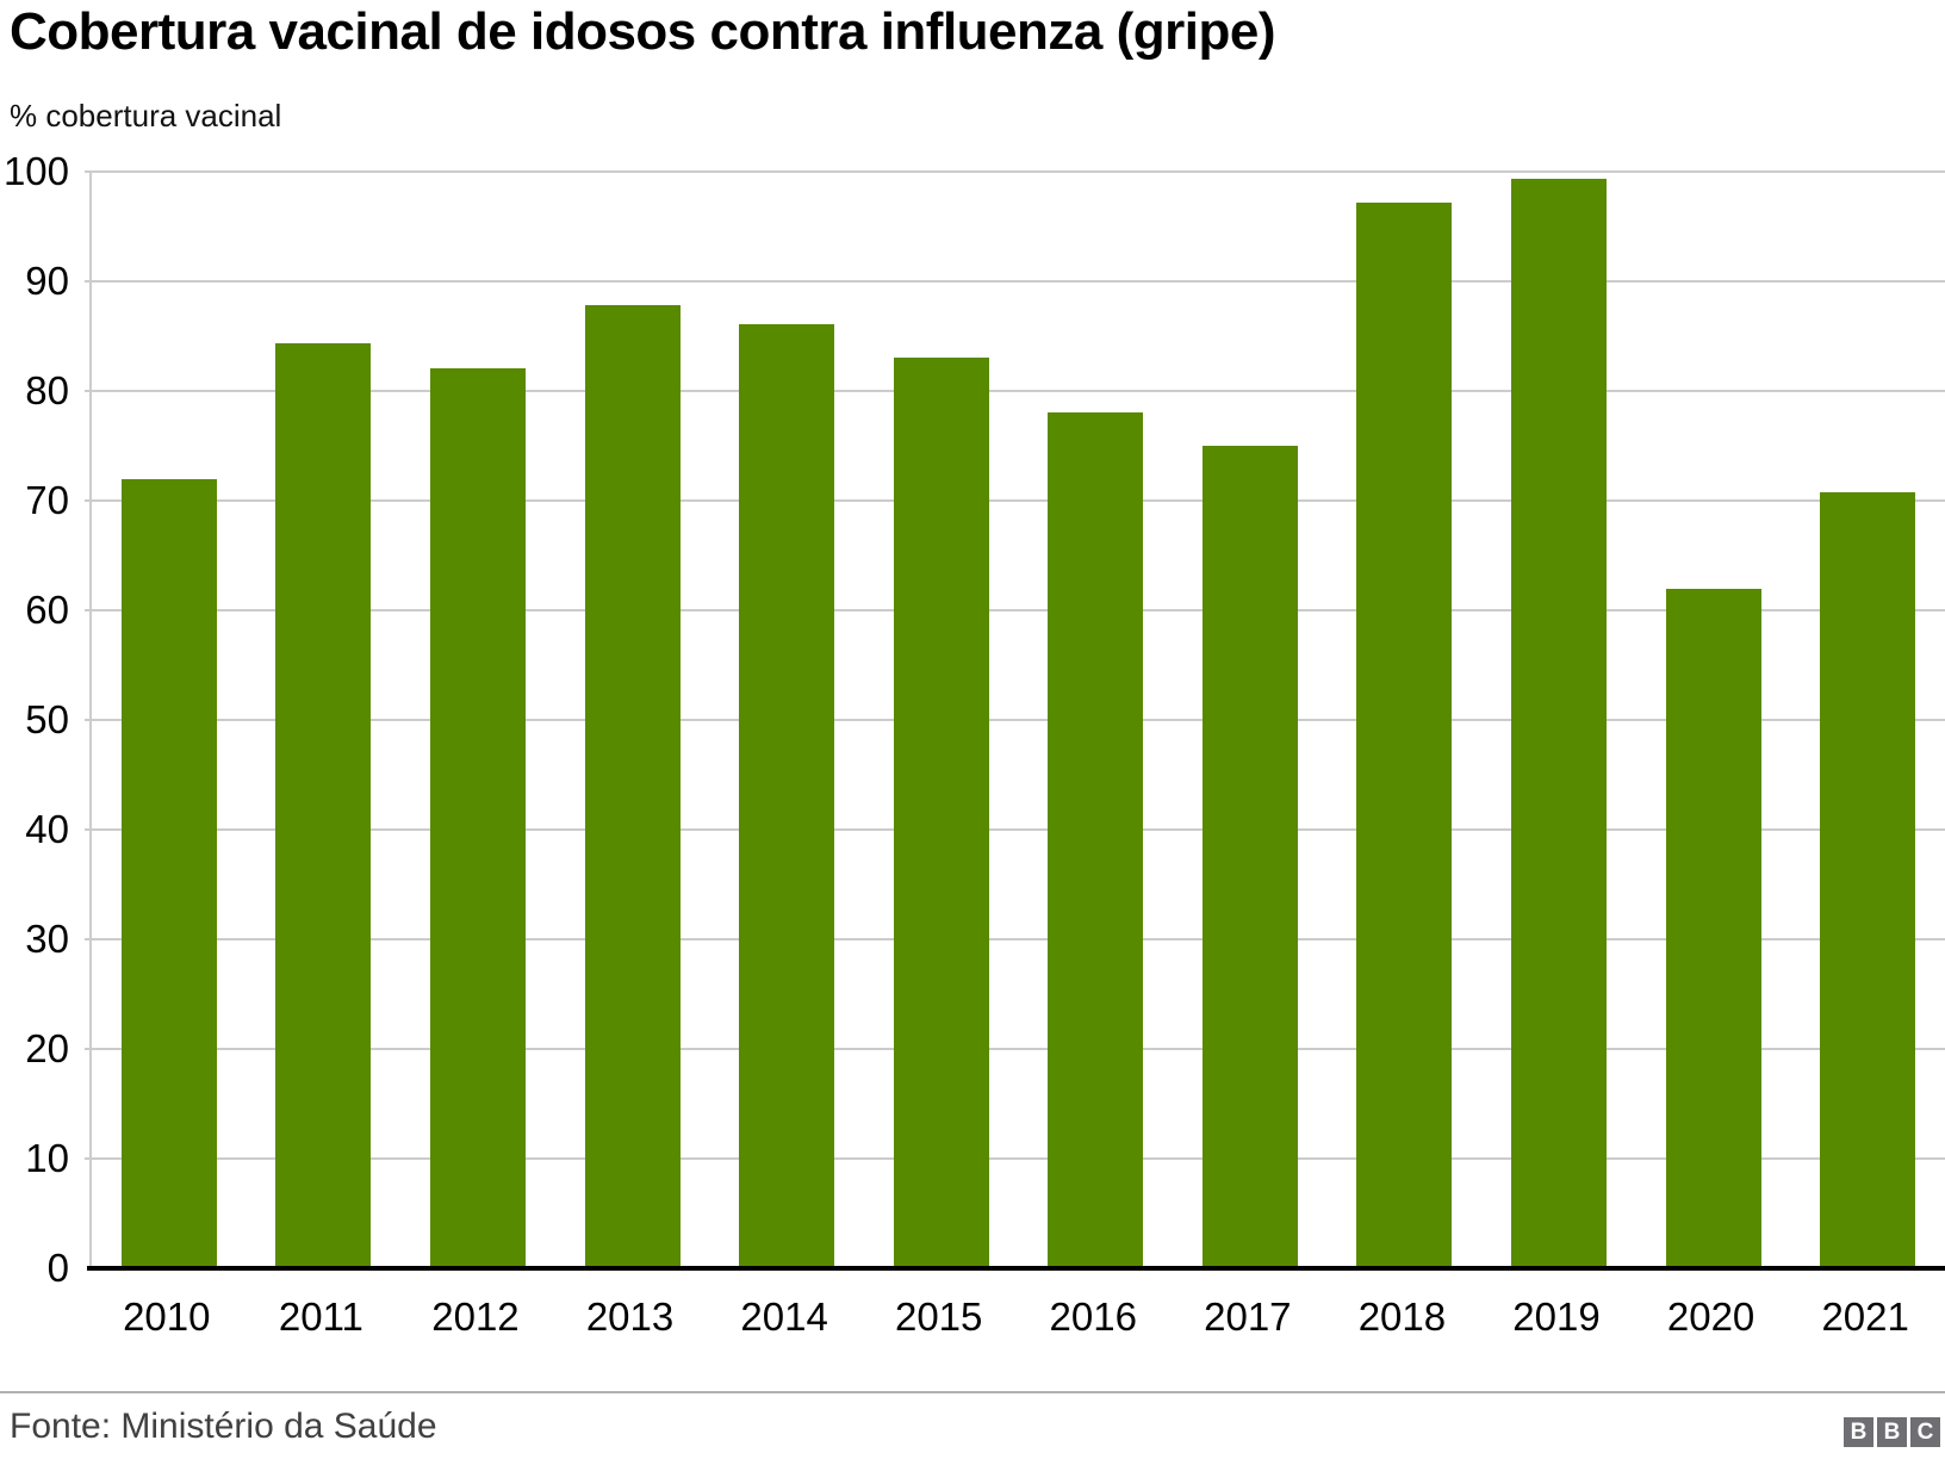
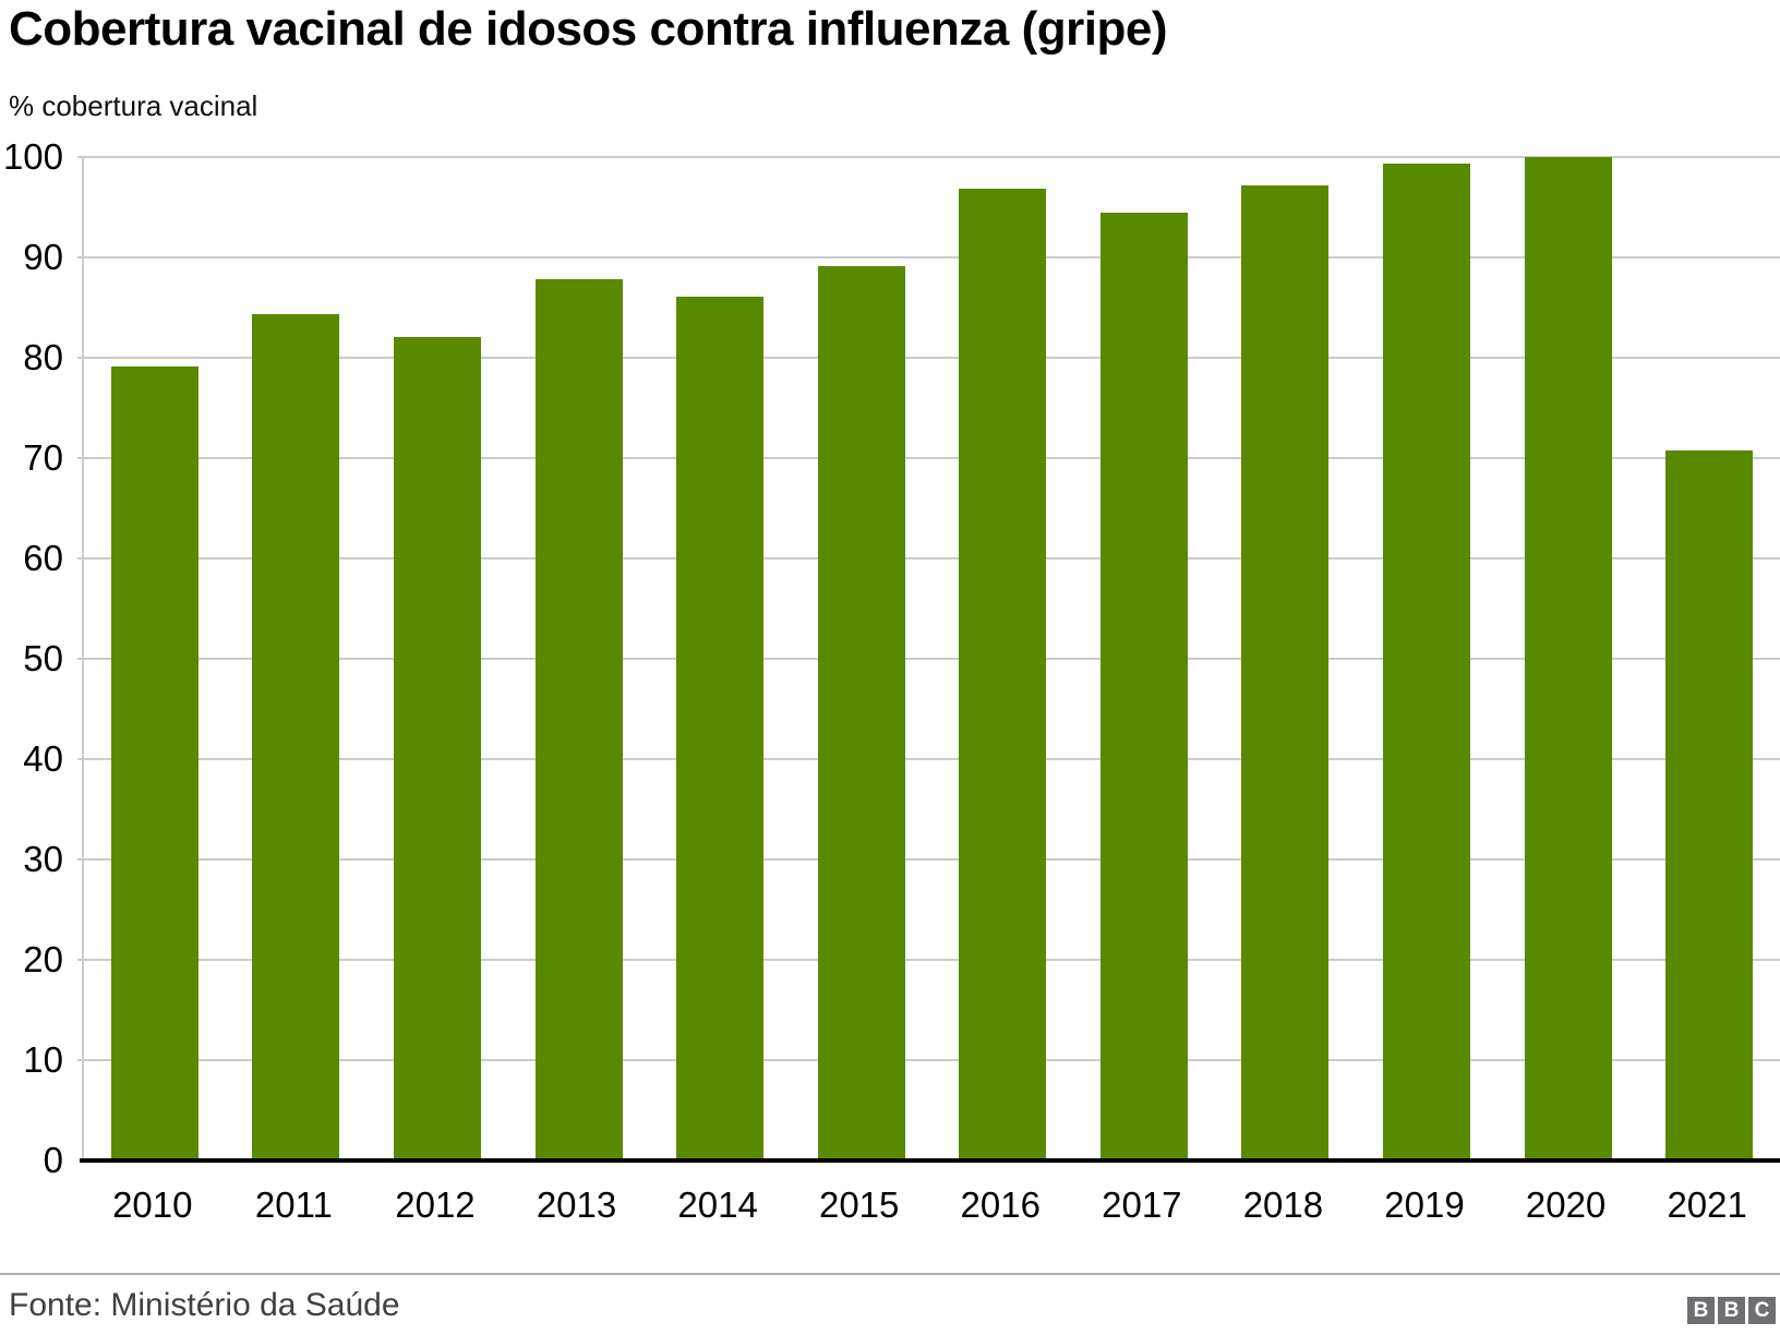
2010: 72 -> 79
2015: 83 -> 89
2016: 78 -> 97
2017: 75 -> 94
2020: 62 -> 100
